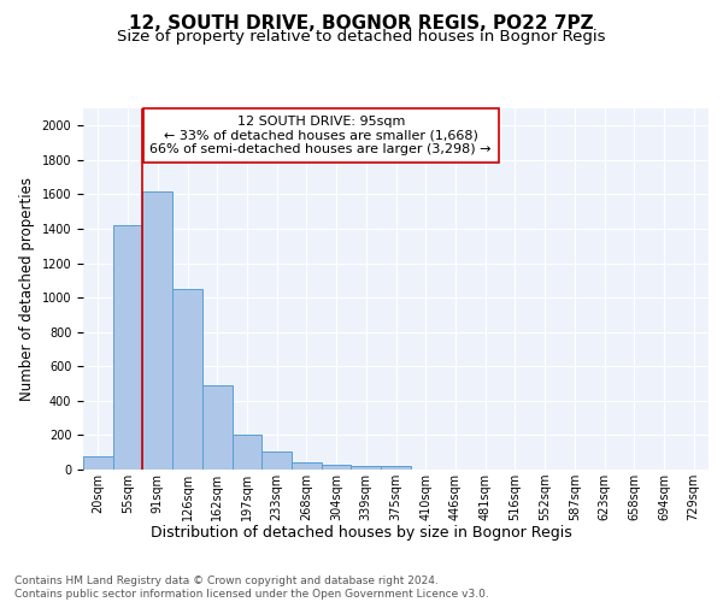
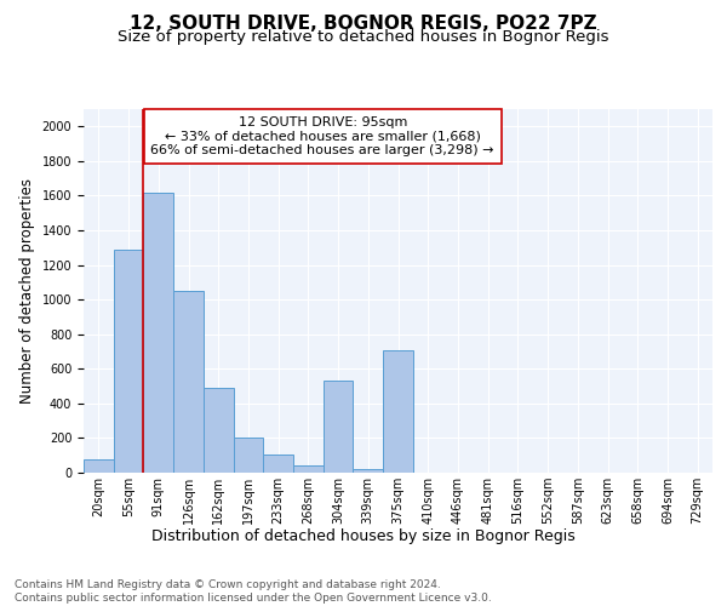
55sqm: 1420 -> 1290
304sqm: 30 -> 530
375sqm: 20 -> 710
